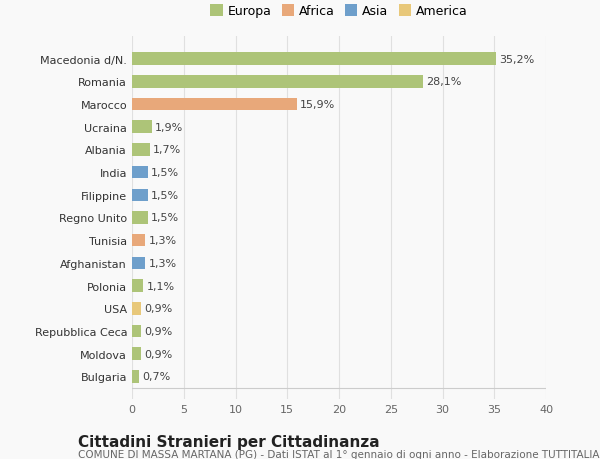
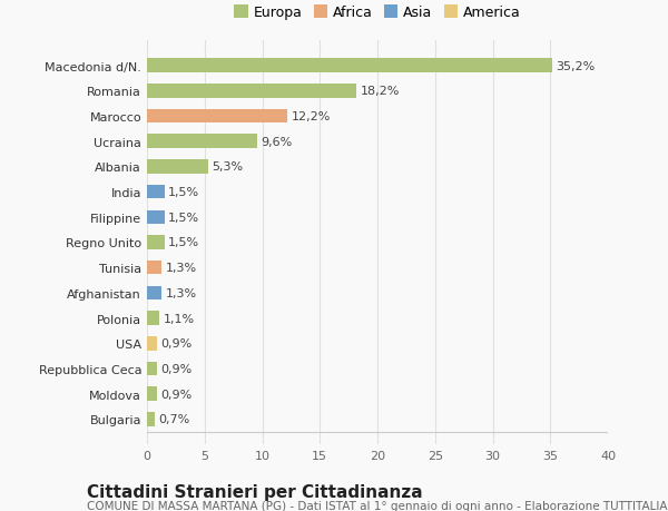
Romania: 28,1% -> 18,2%
Marocco: 15,9% -> 12,2%
Ucraina: 1,9% -> 9,6%
Albania: 1,7% -> 5,3%
